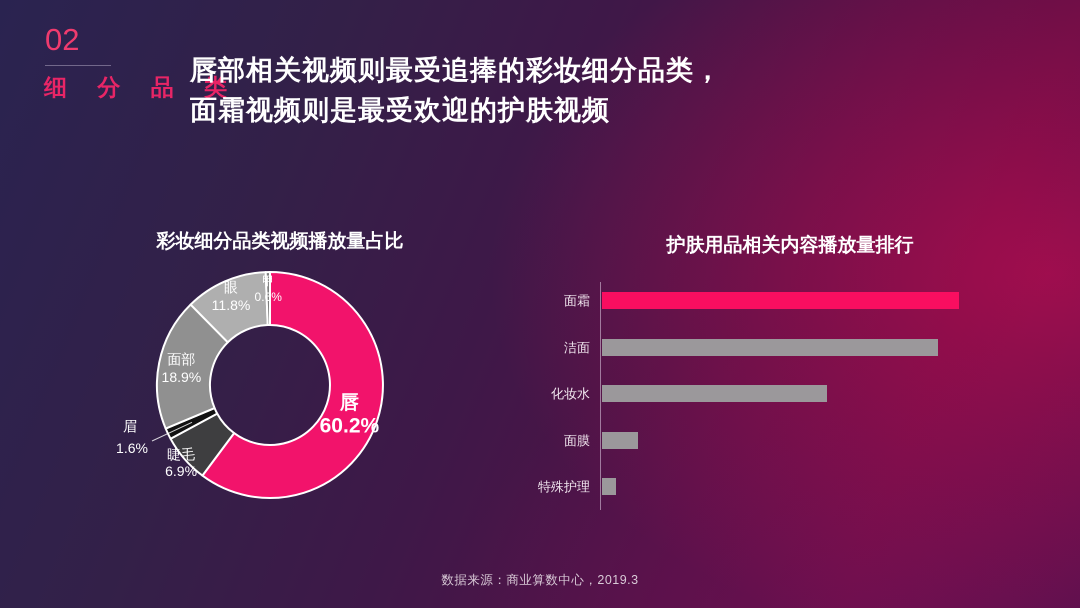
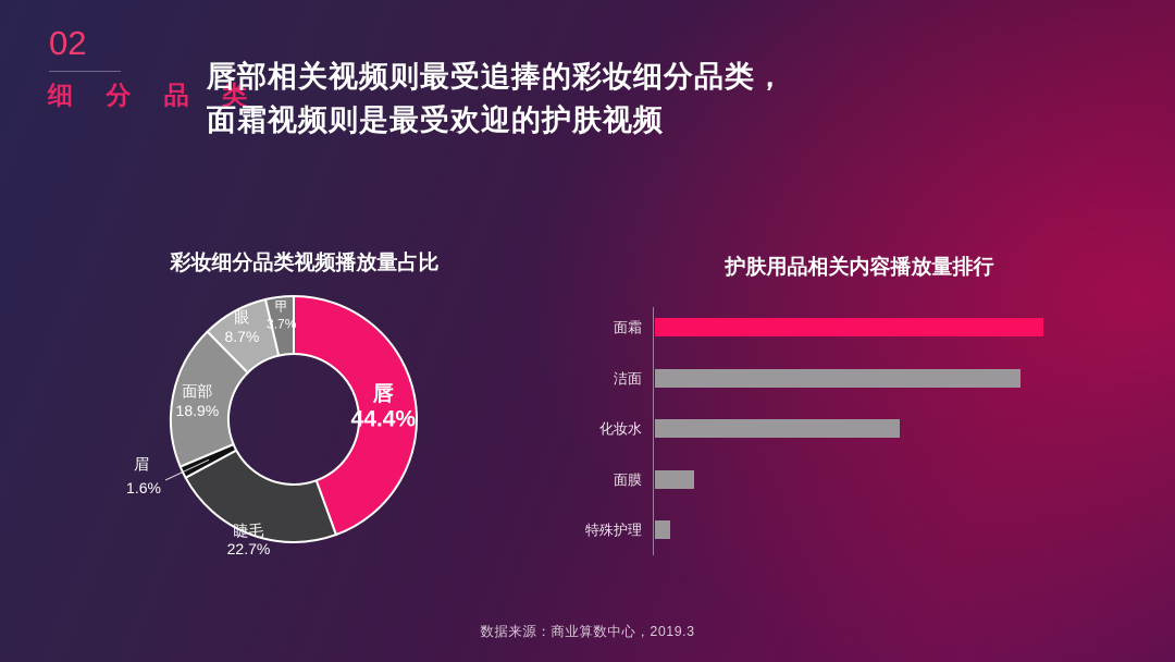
彩妆细分品类视频播放量占比/唇: 60.2% -> 44.4%
彩妆细分品类视频播放量占比/睫毛: 6.9% -> 22.7%
彩妆细分品类视频播放量占比/眼: 11.8% -> 8.7%
彩妆细分品类视频播放量占比/甲: 0.6% -> 3.7%
